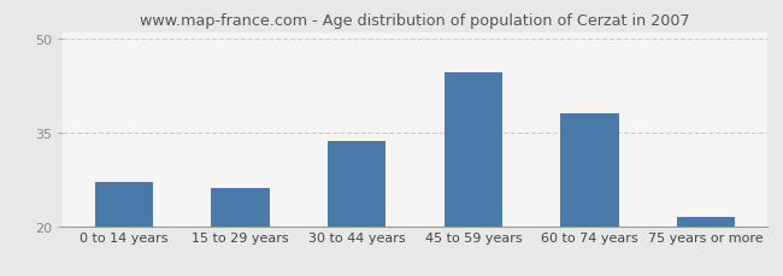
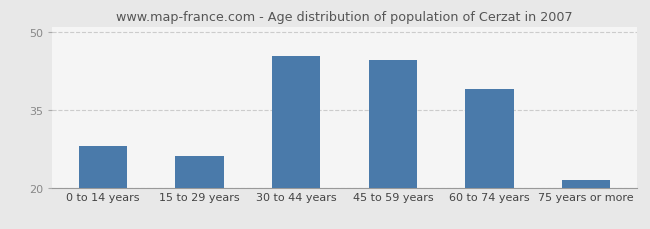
0 to 14 years: 27.0 -> 28.0
30 to 44 years: 33.5 -> 45.4
60 to 74 years: 38.0 -> 39.0
